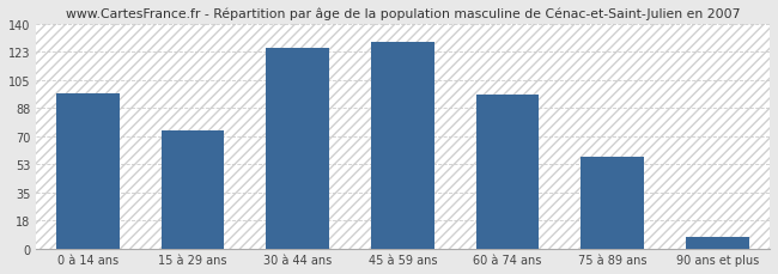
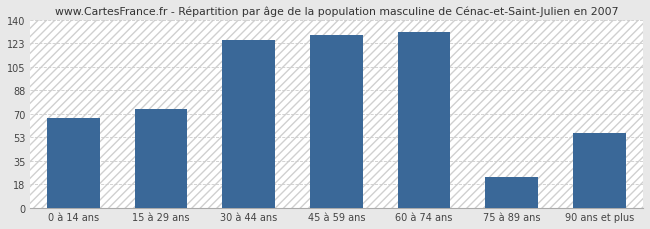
0 à 14 ans: 97 -> 67
60 à 74 ans: 96 -> 131
75 à 89 ans: 57 -> 23
90 ans et plus: 7 -> 56
